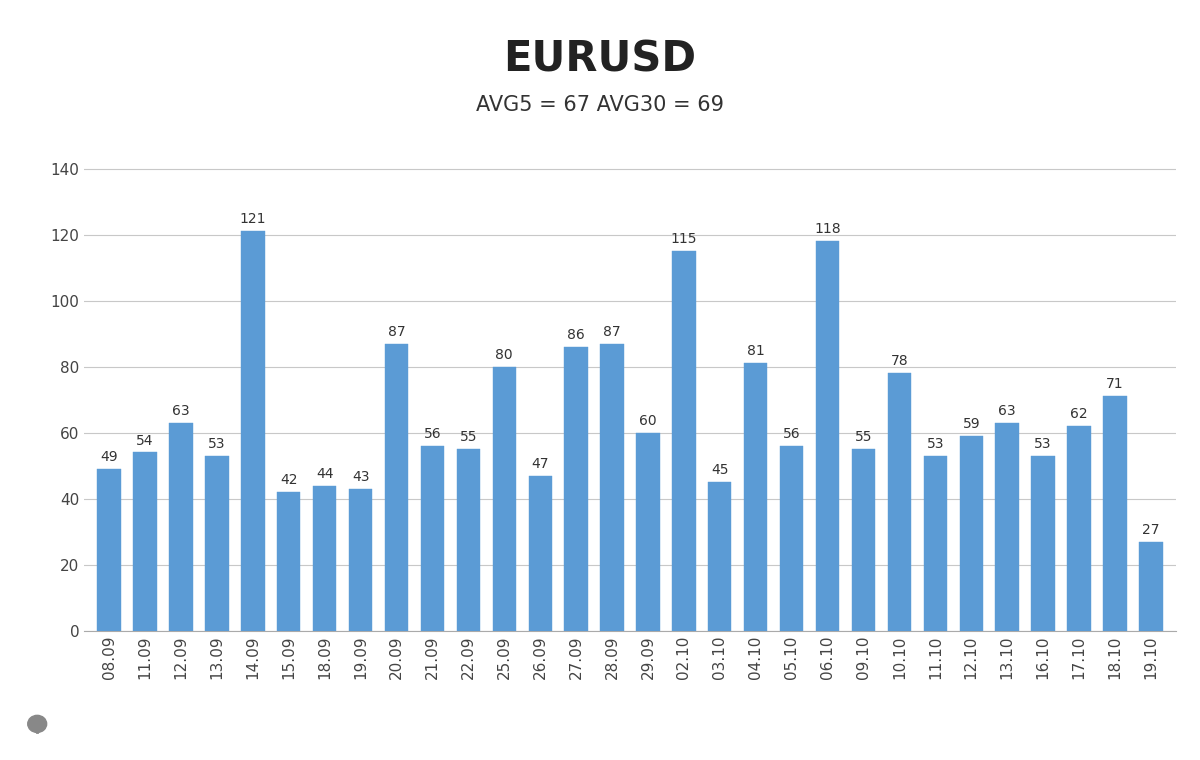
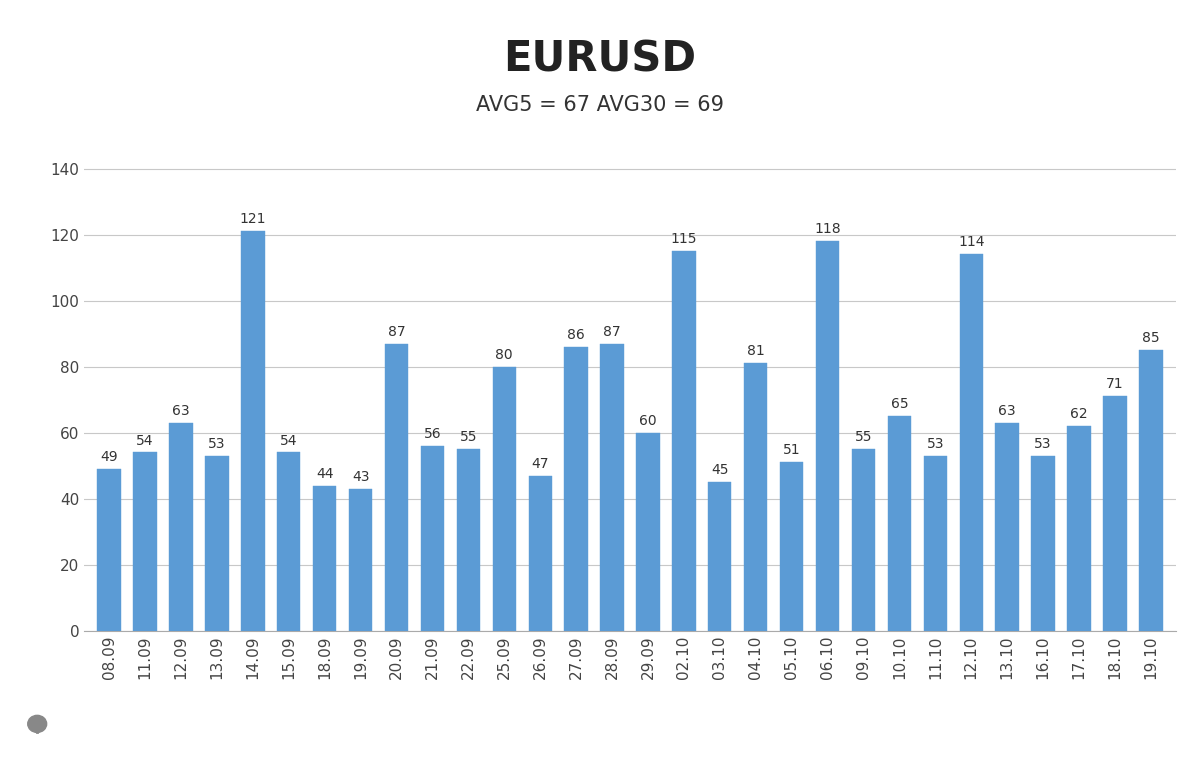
15.09: 42 -> 54
05.10: 56 -> 51
10.10: 78 -> 65
12.10: 59 -> 114
19.10: 27 -> 85
